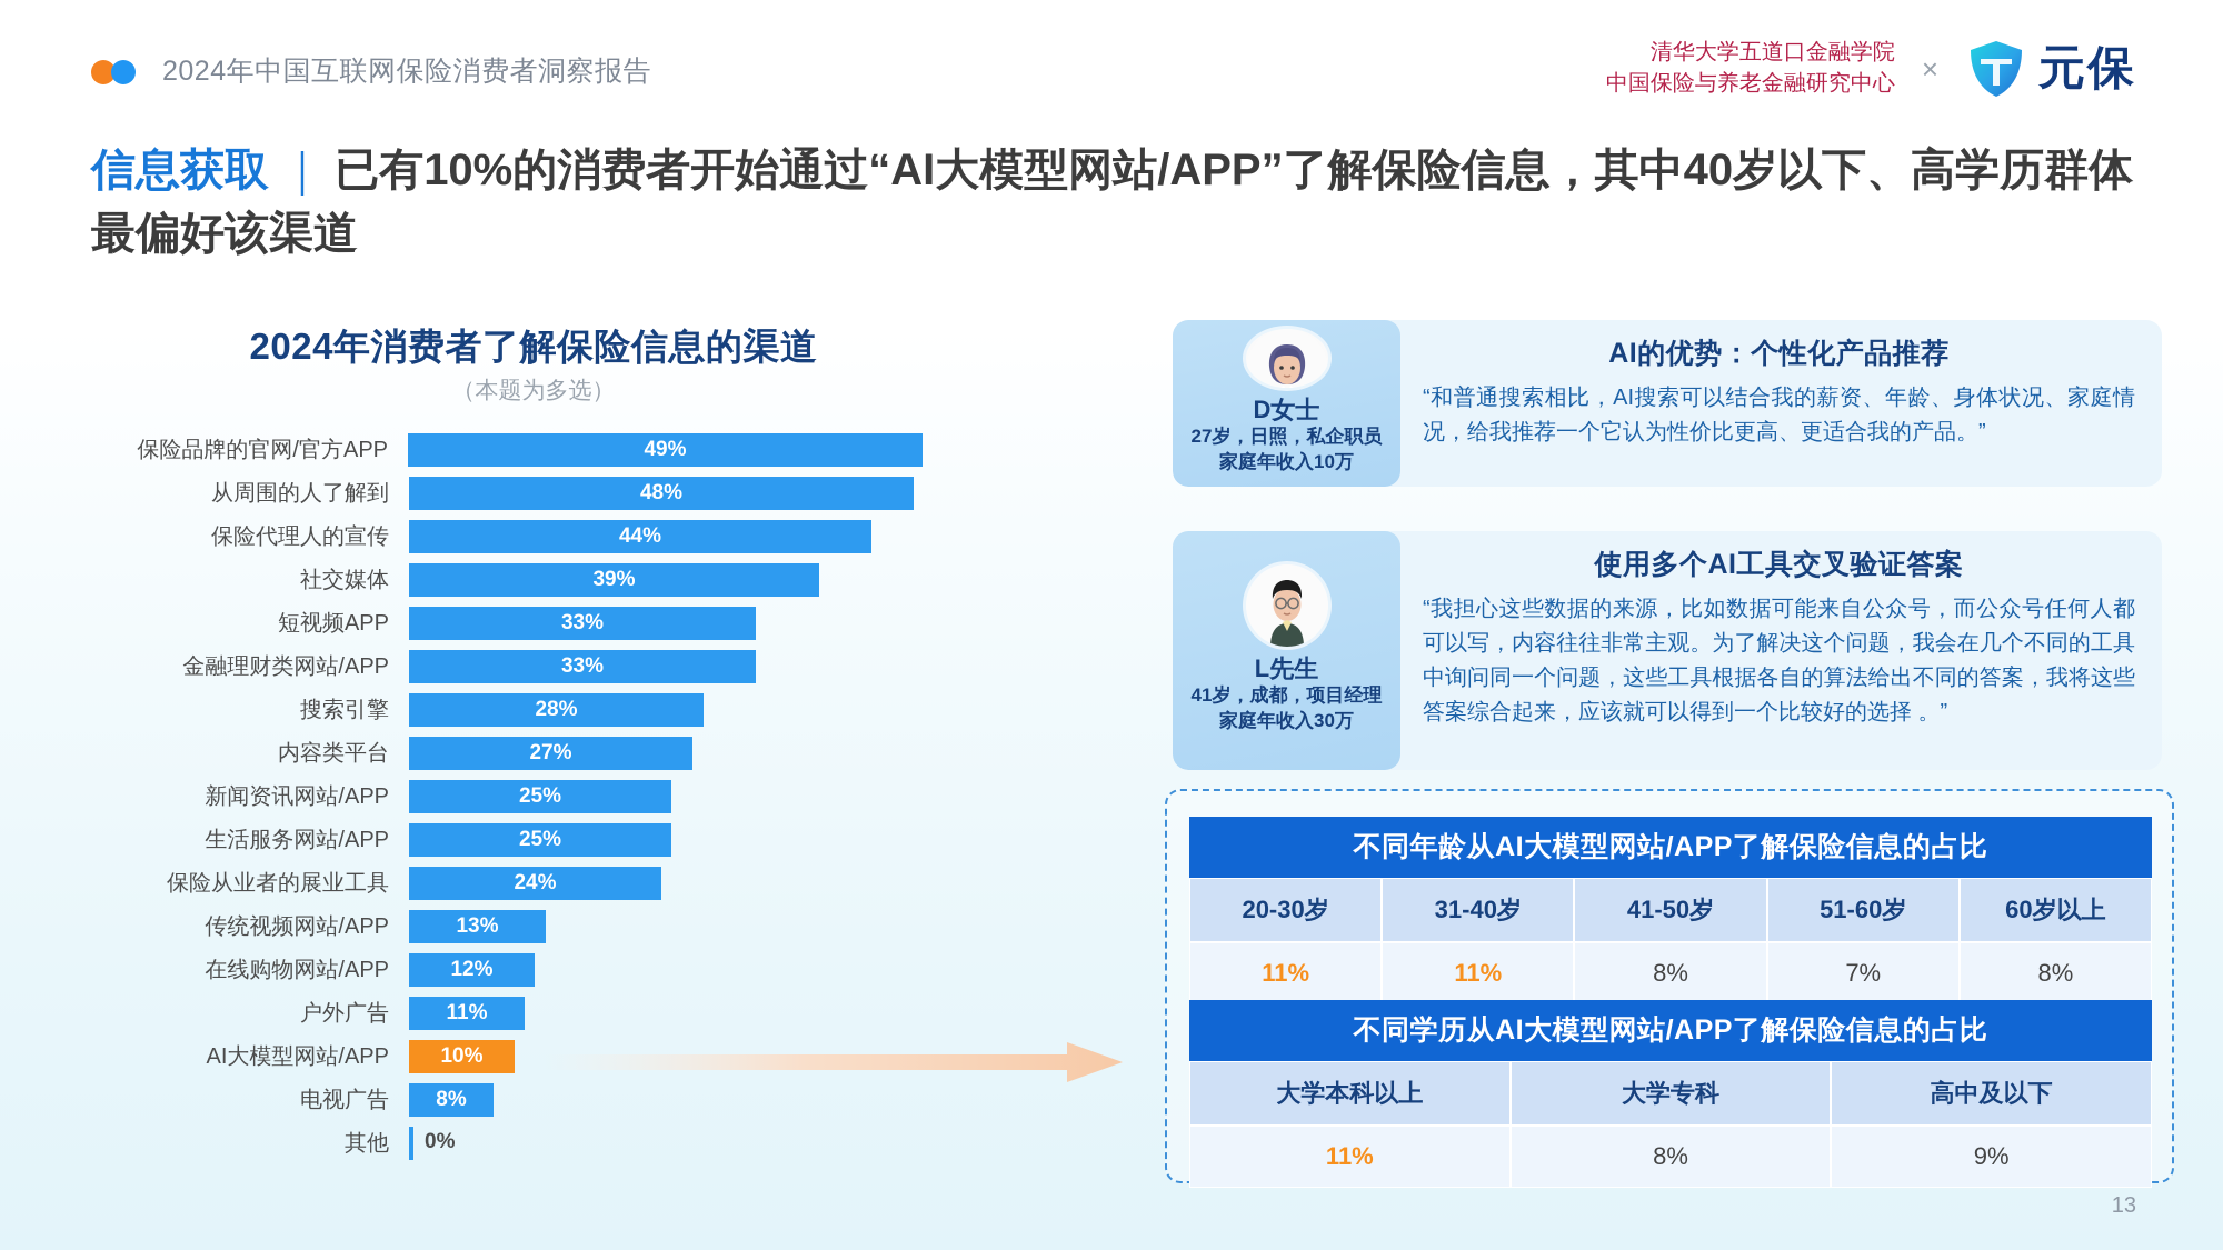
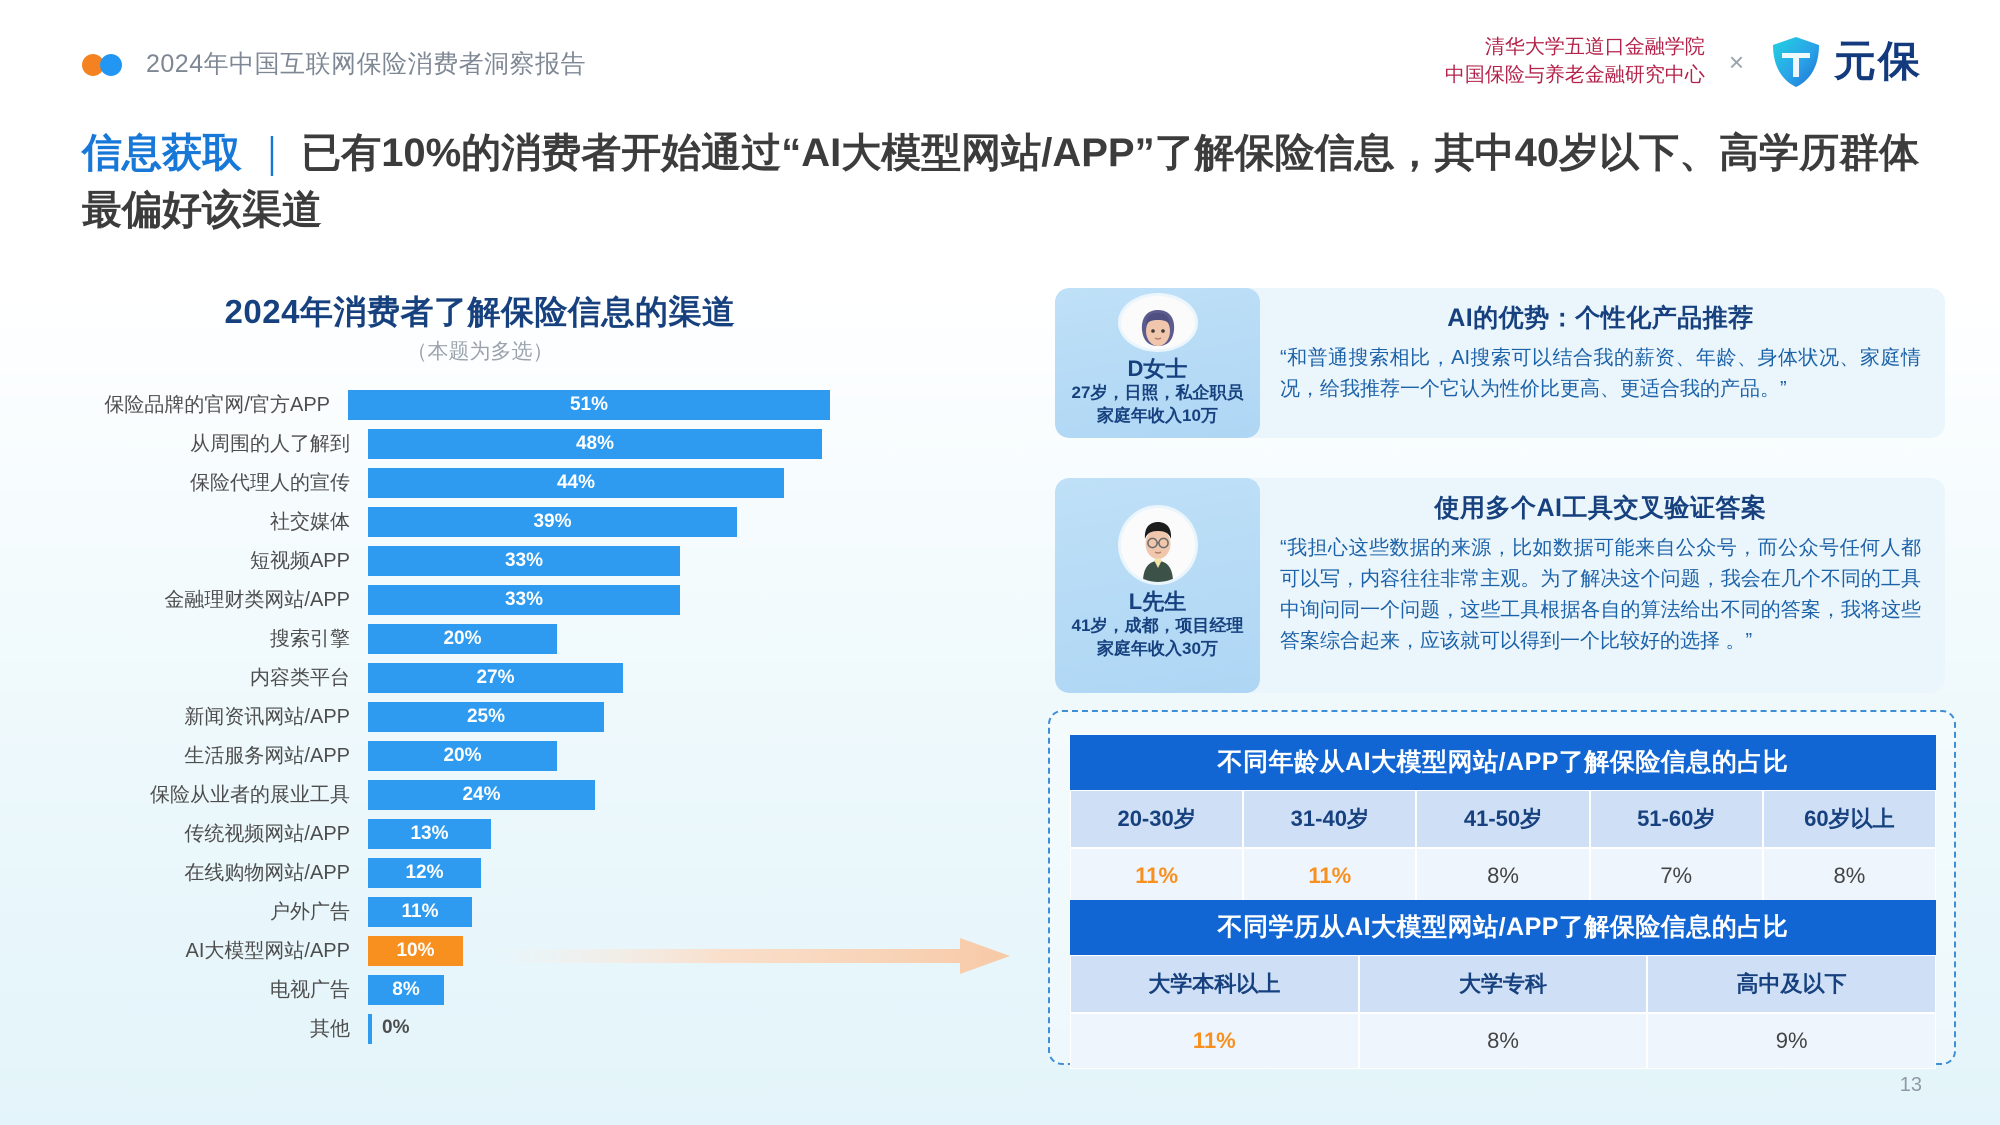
保险品牌的官网/官方APP: 49% -> 51%
搜索引擎: 28% -> 20%
生活服务网站/APP: 25% -> 20%
